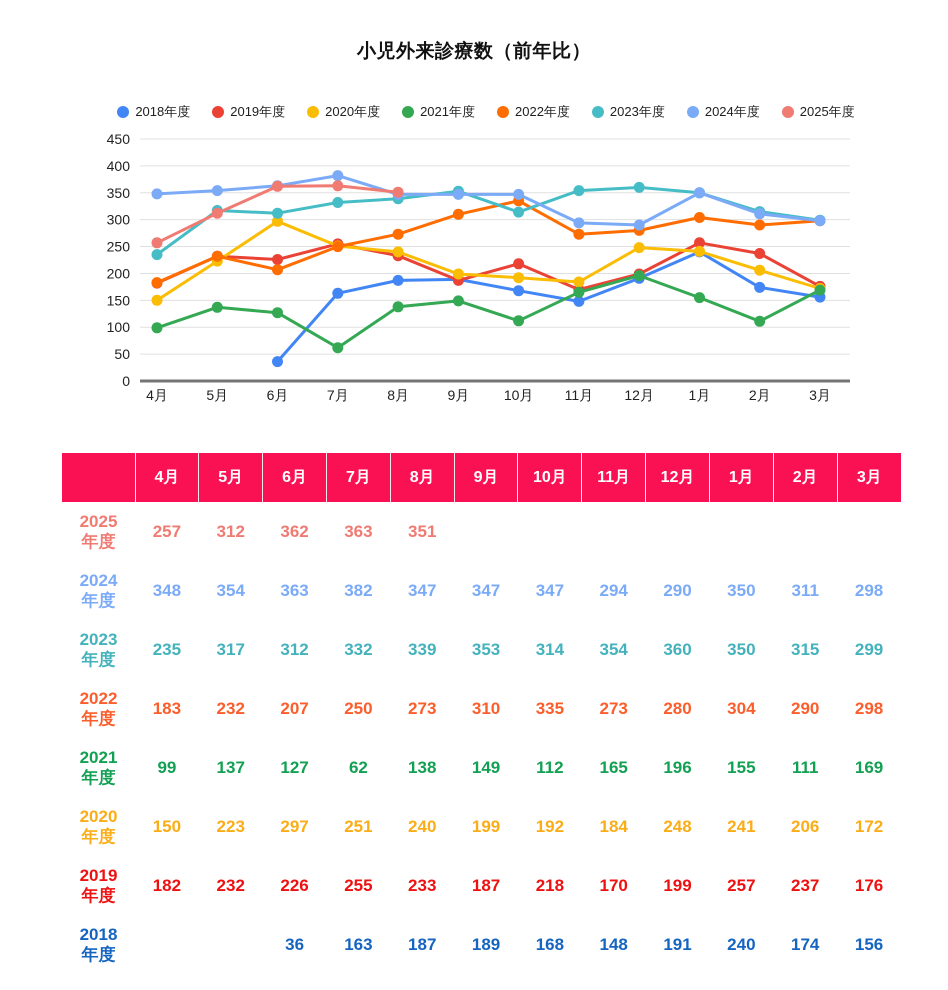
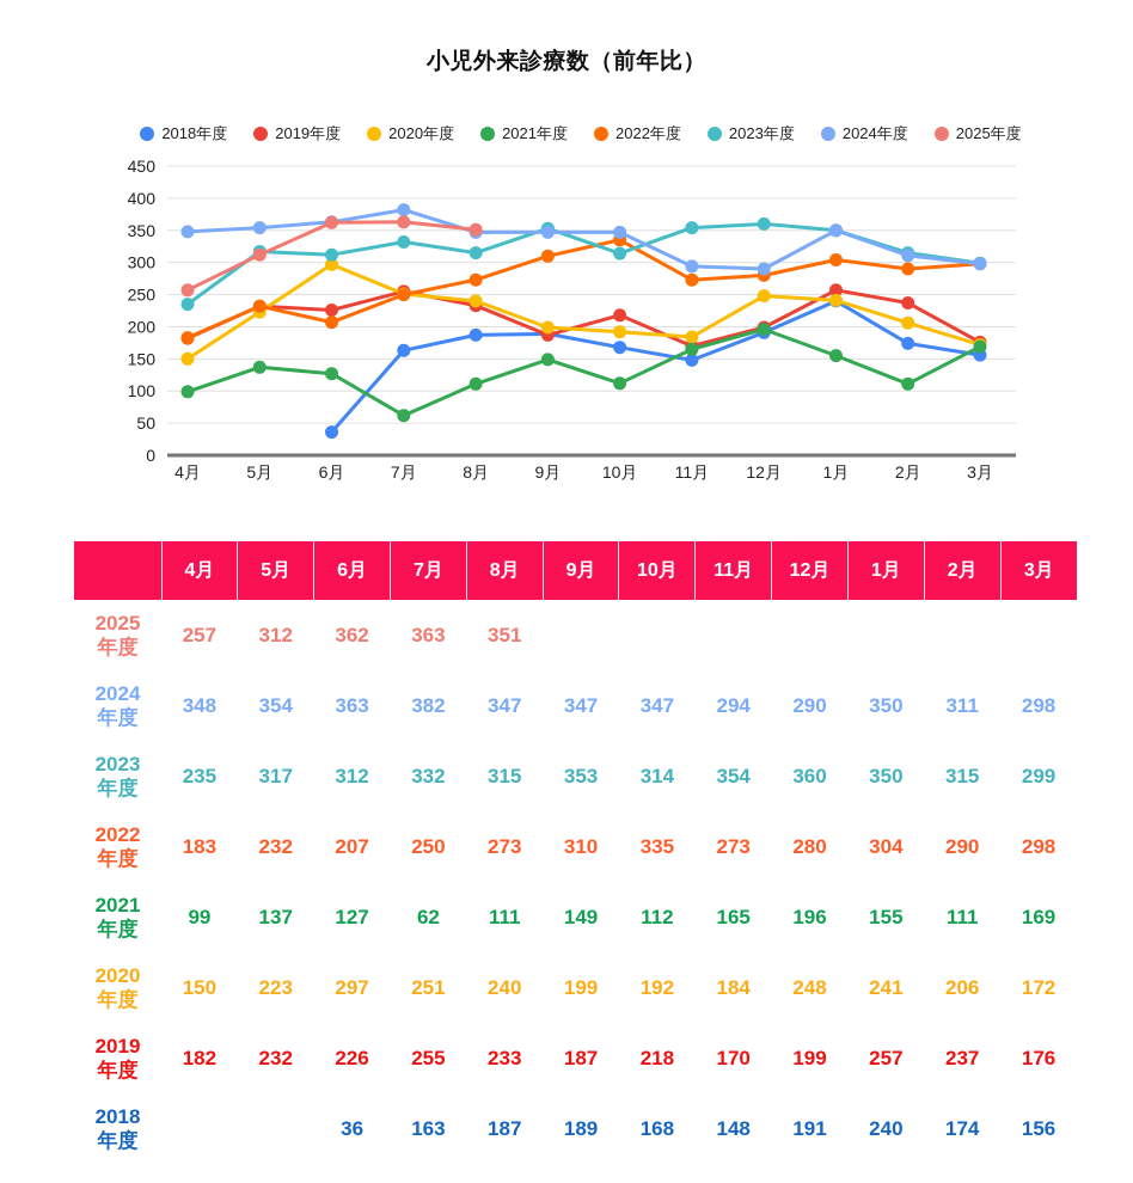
2021年度/8月: 138 -> 111
2023年度/8月: 339 -> 315
